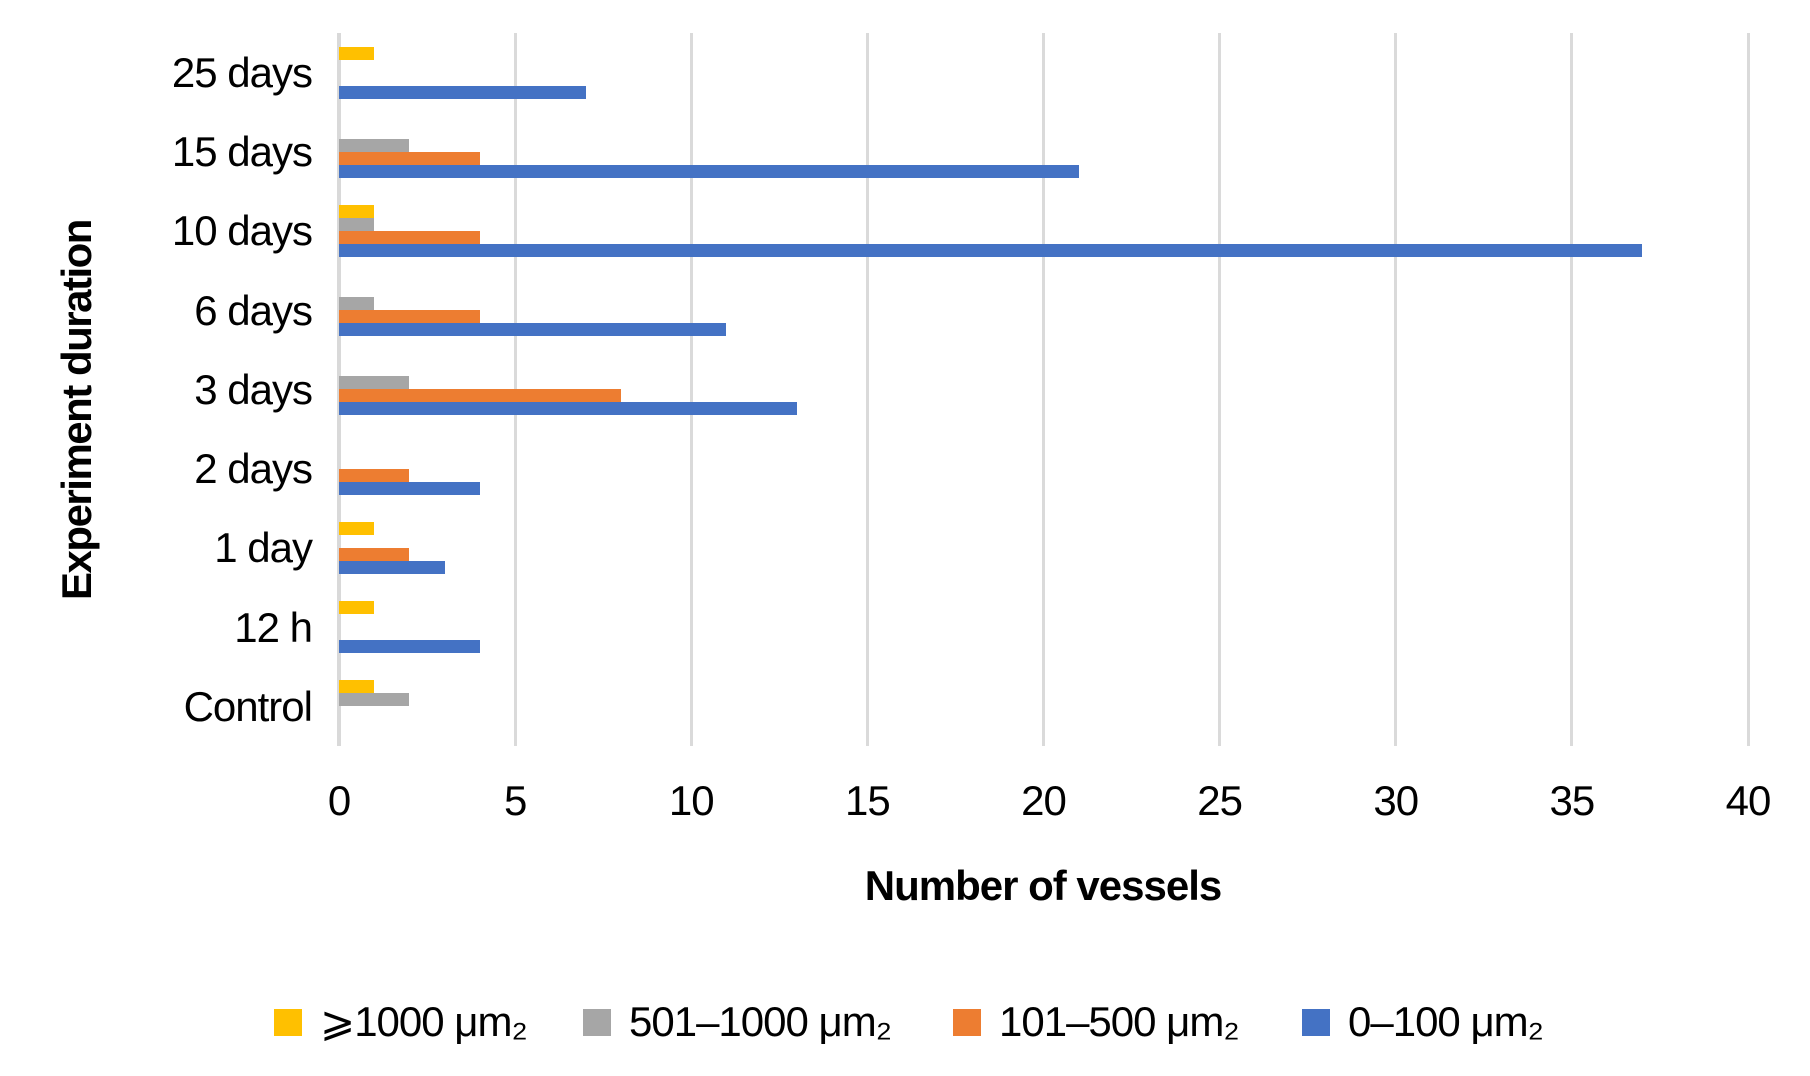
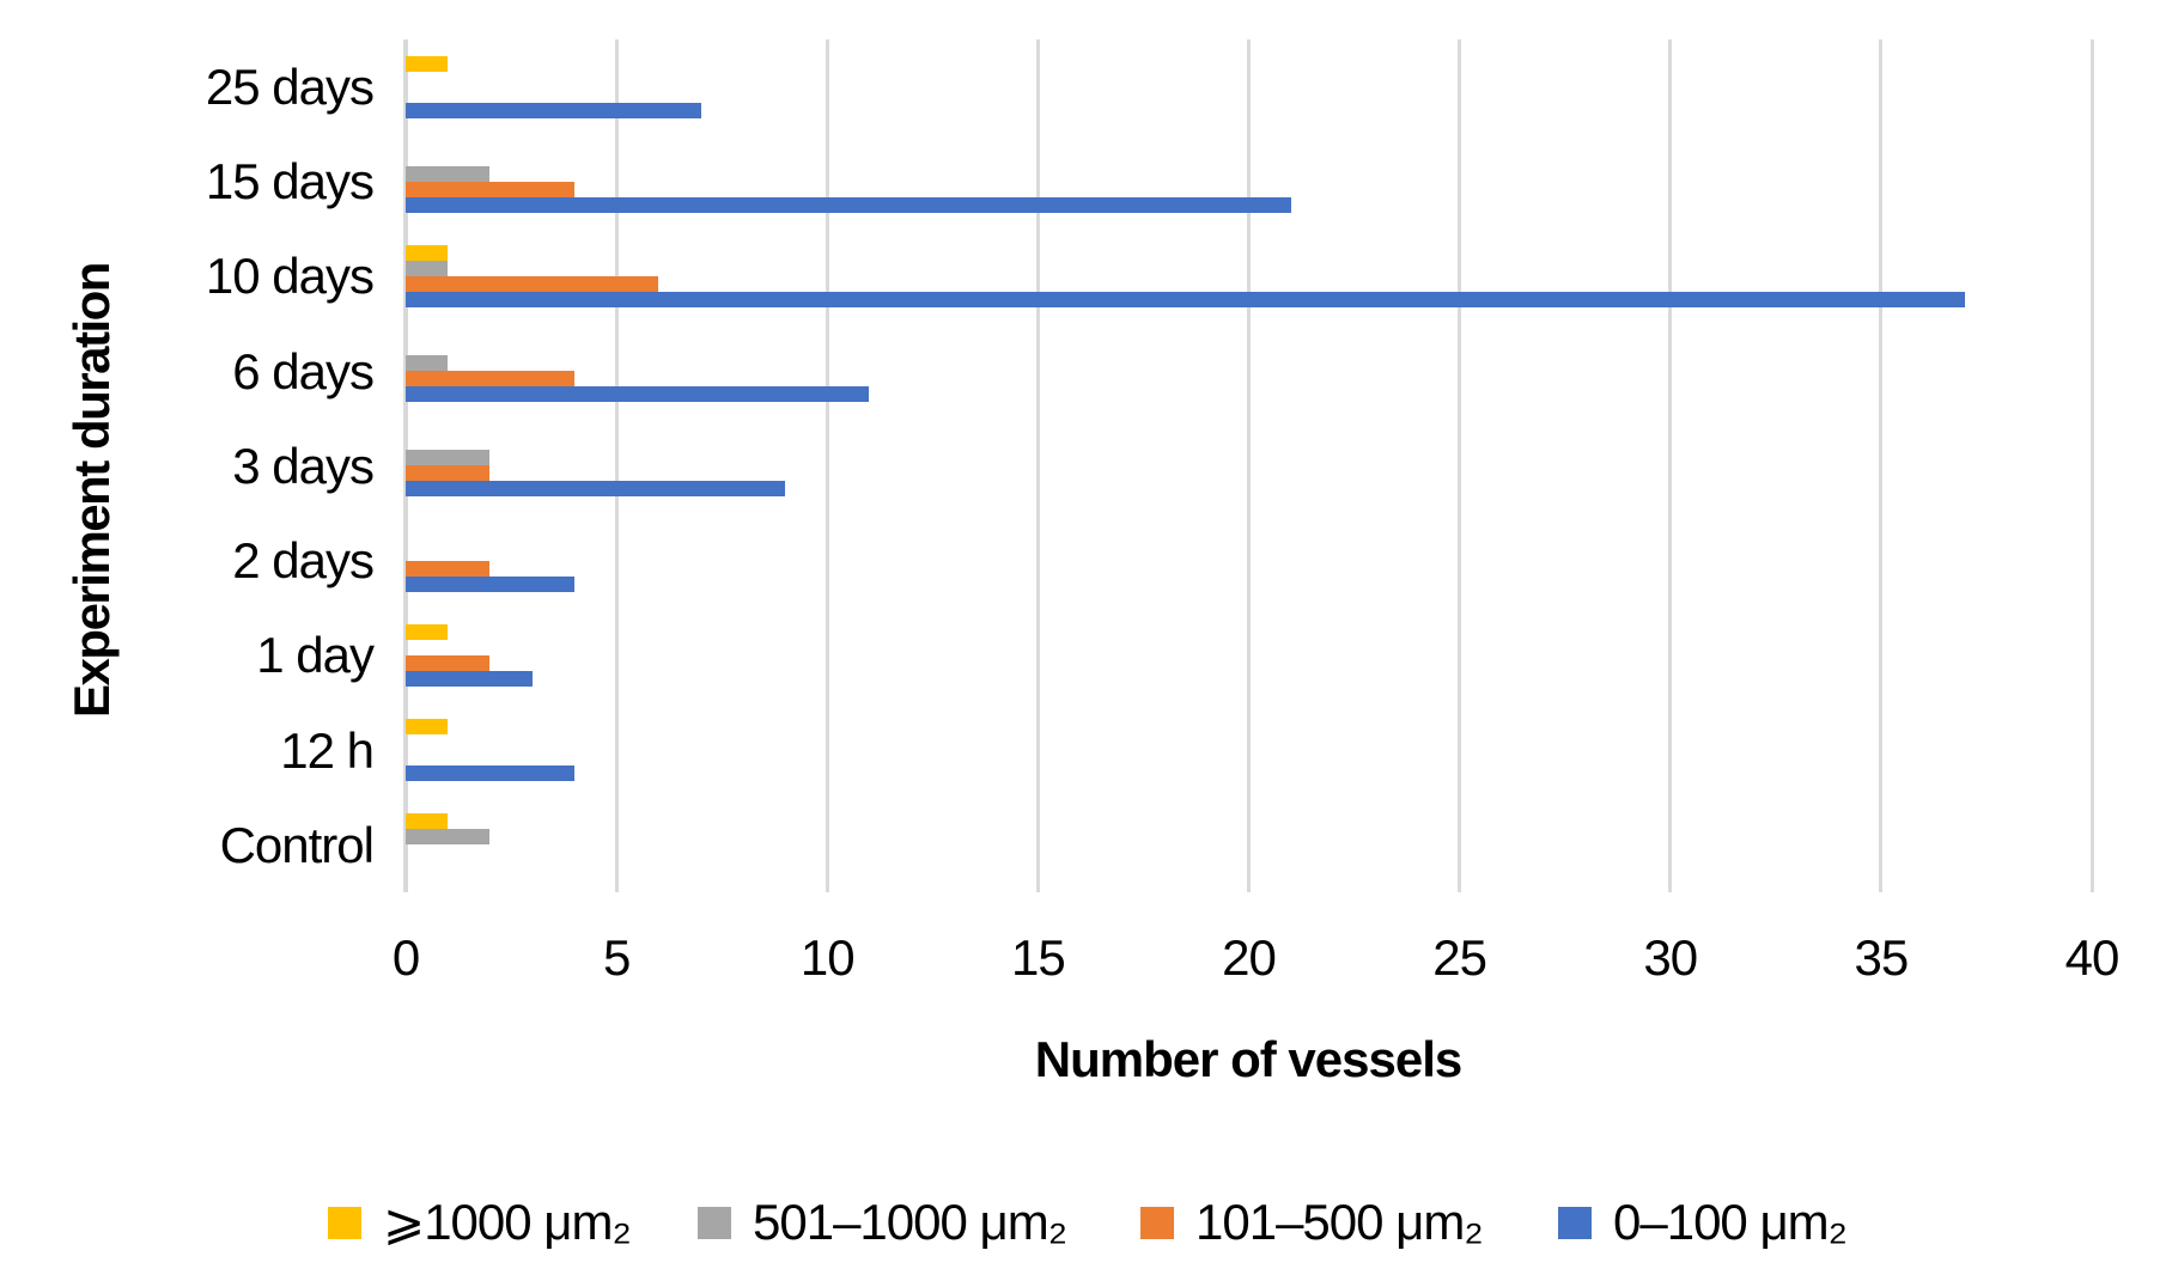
101–500 μm₂/10 days: 4 -> 6
101–500 μm₂/3 days: 8 -> 2
0–100 μm₂/3 days: 13 -> 9
